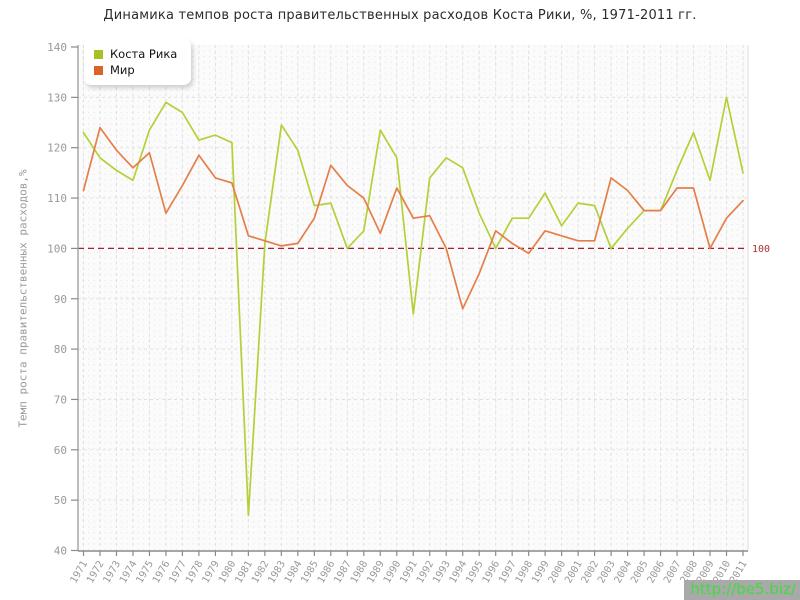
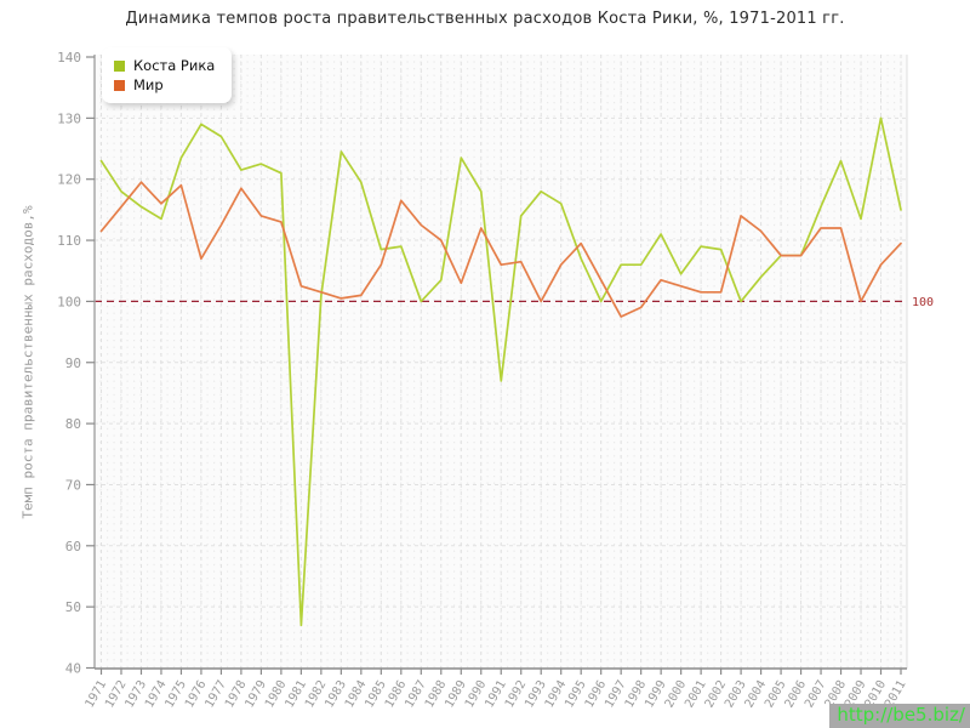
Мир/1972: 124 -> 116
Мир/1994: 88 -> 106
Мир/1995: 95 -> 110
Мир/1997: 101 -> 98
